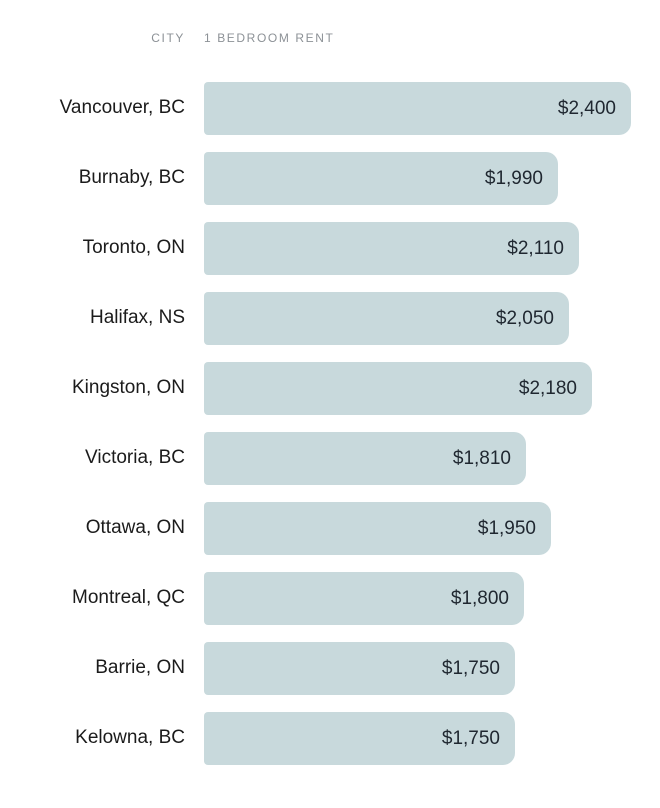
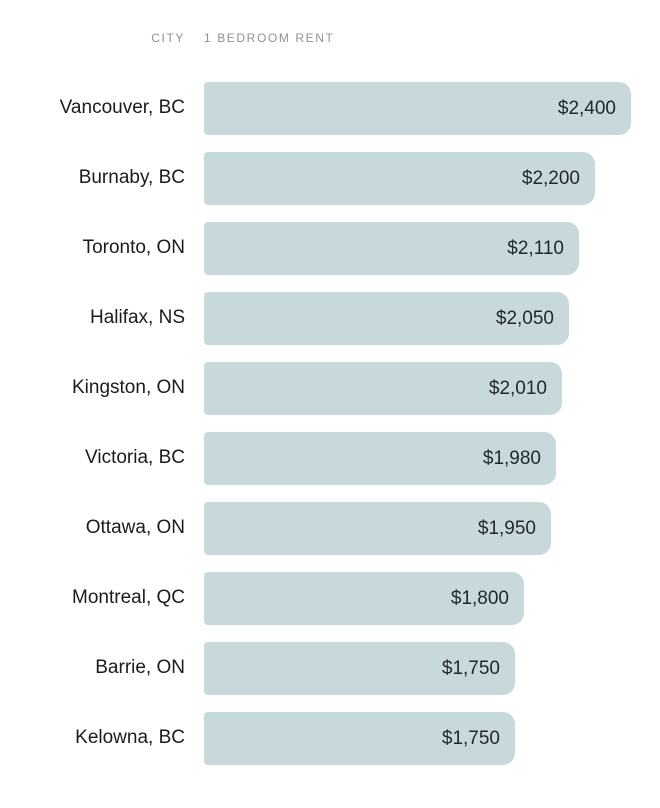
Burnaby, BC: $1,990 -> $2,200
Kingston, ON: $2,180 -> $2,010
Victoria, BC: $1,810 -> $1,980
